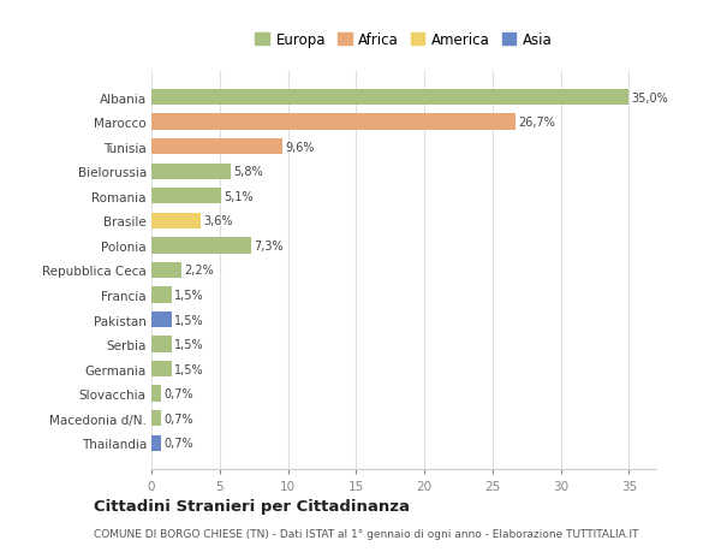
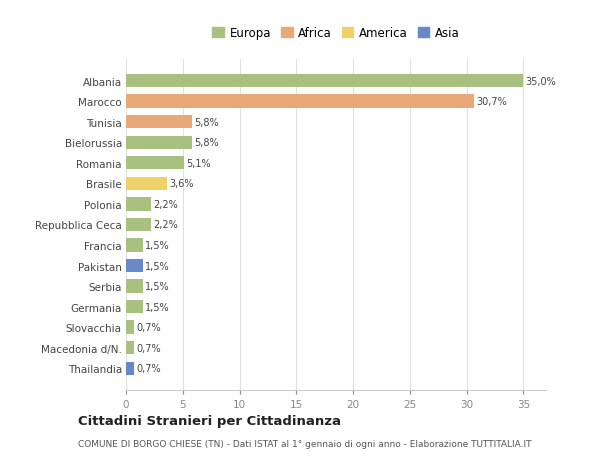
Marocco: 26,7% -> 30,7%
Tunisia: 9,6% -> 5,8%
Polonia: 7,3% -> 2,2%
